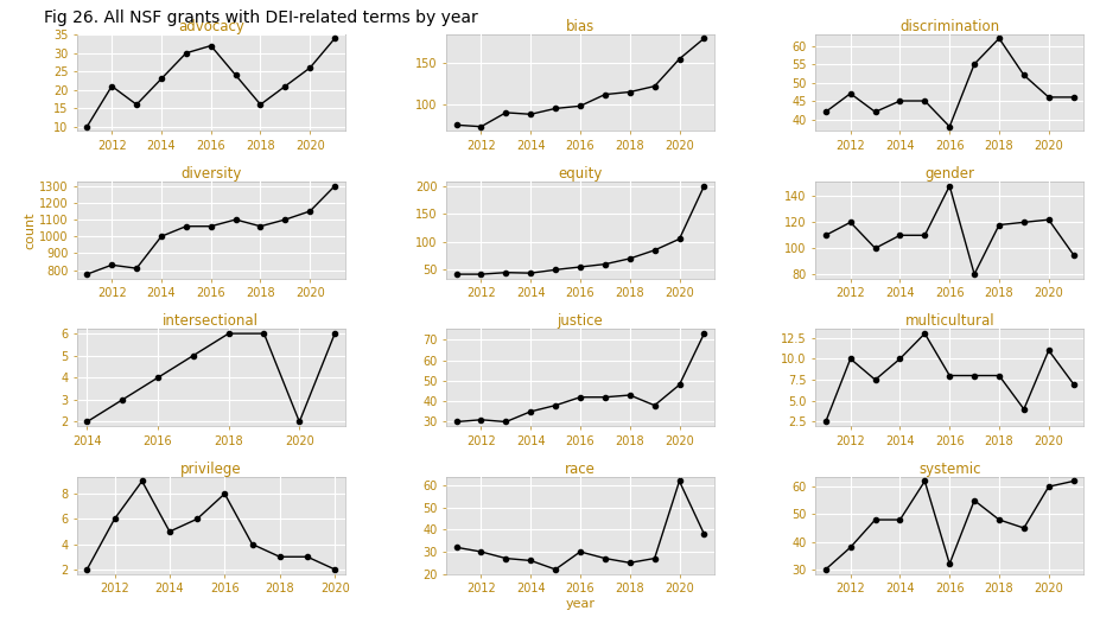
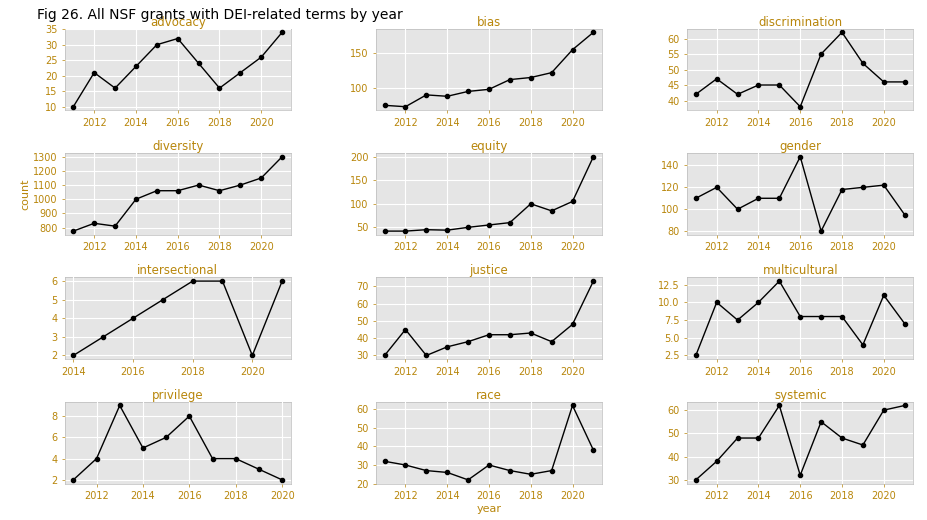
equity/2018: 70 -> 100
justice/2012: 31 -> 45
privilege/2012: 6 -> 4
privilege/2018: 3 -> 4
